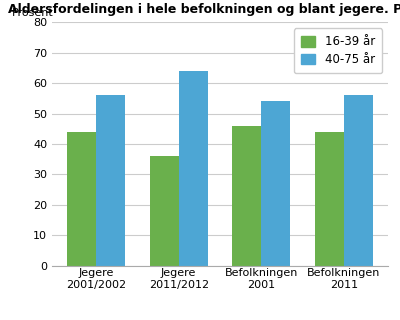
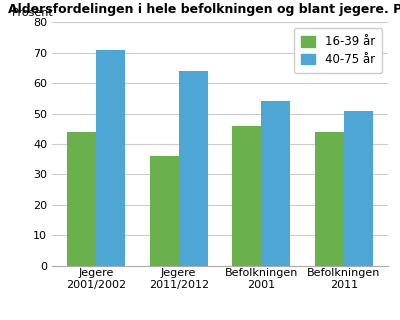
40-75 år/Jegere 2001/2002: 56 -> 71
40-75 år/Befolkningen 2011: 56 -> 51
